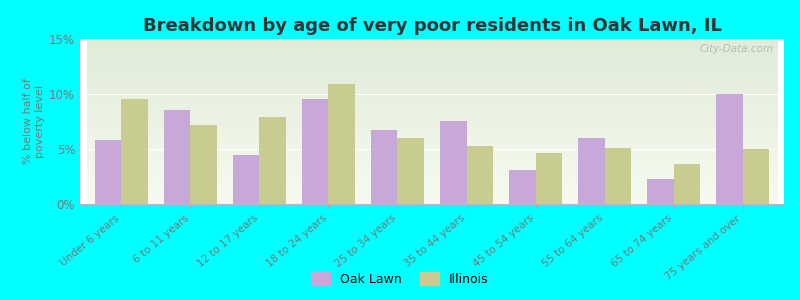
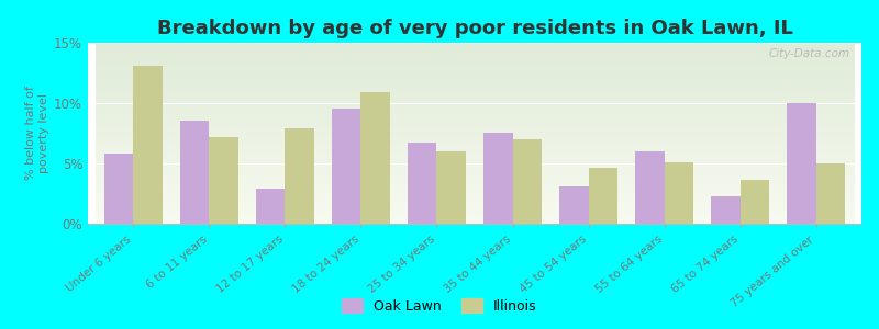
Illinois/Under 6 years: 9.5% -> 13.1%
Oak Lawn/12 to 17 years: 4.5% -> 2.9%
Illinois/35 to 44 years: 5.3% -> 7.0%
